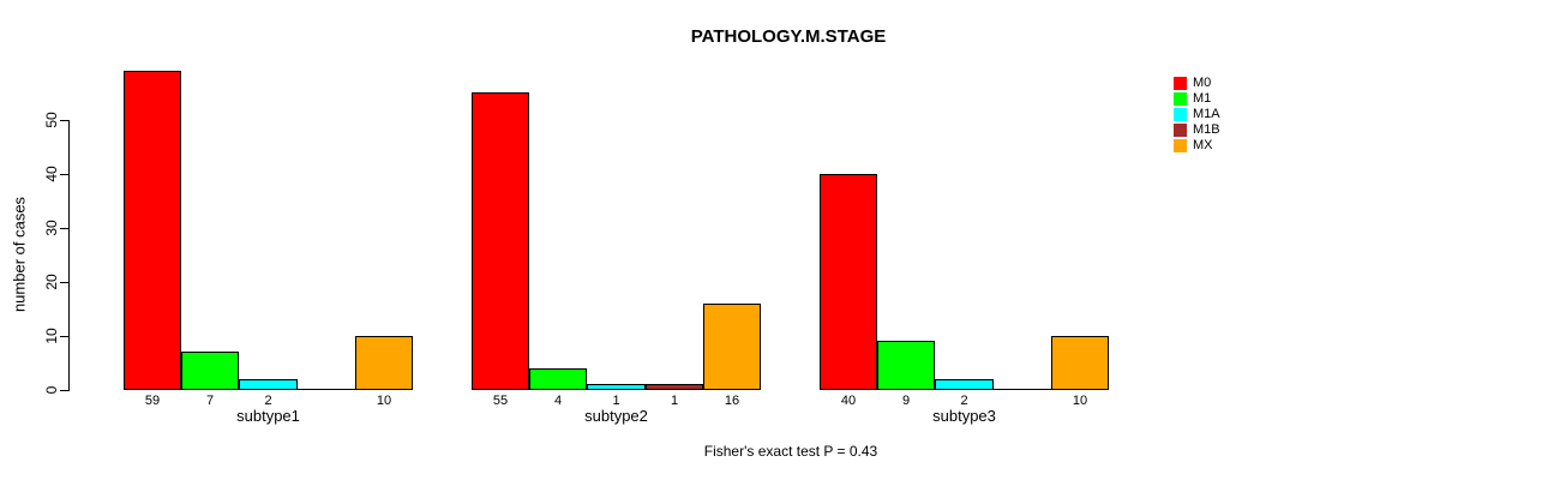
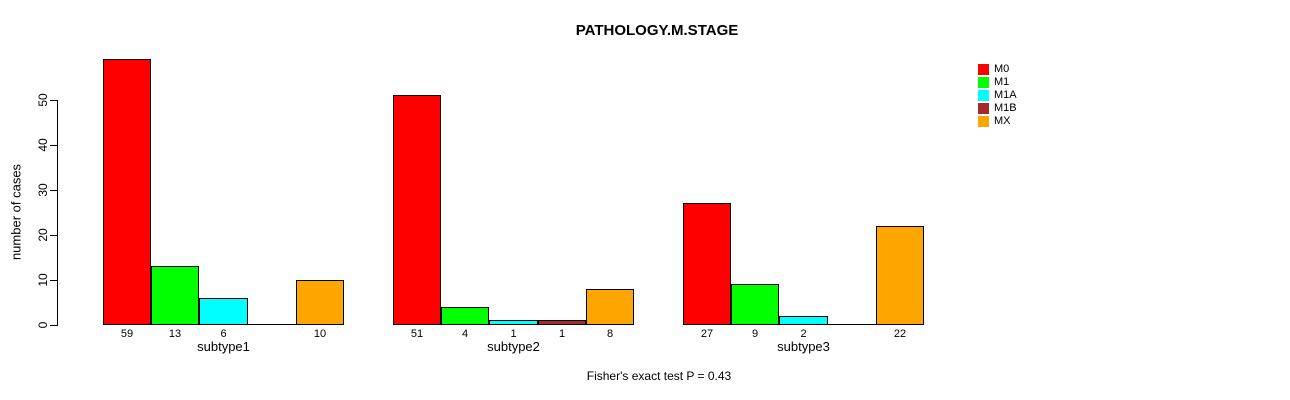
M1/subtype1: 7 -> 13
M1A/subtype1: 2 -> 6
M0/subtype2: 55 -> 51
MX/subtype2: 16 -> 8
M0/subtype3: 40 -> 27
MX/subtype3: 10 -> 22
